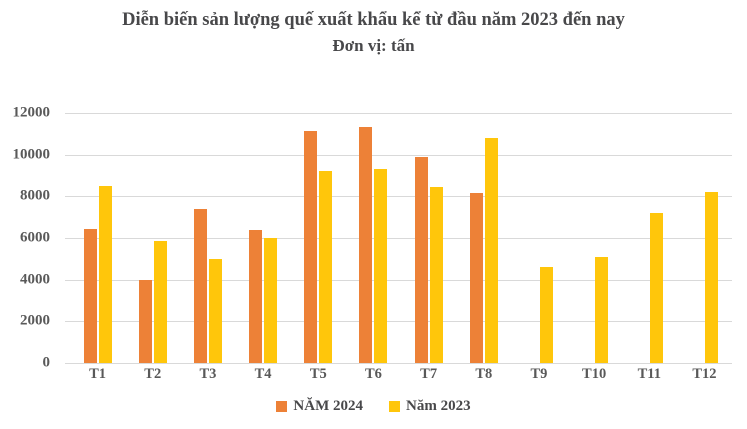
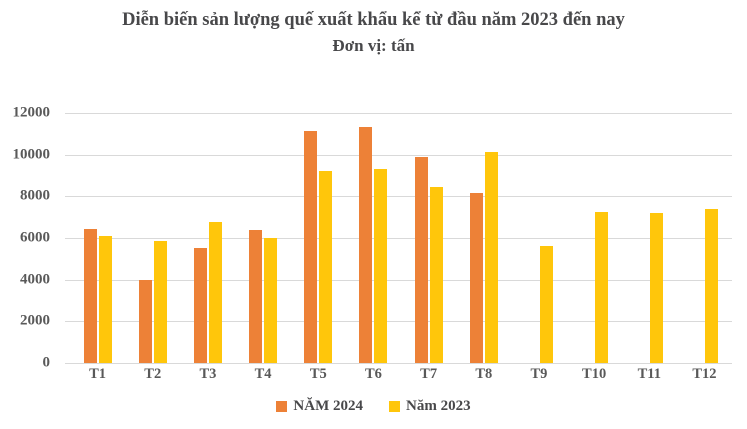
Năm 2023/T1: 8500 -> 6100
NĂM 2024/T3: 7400 -> 5500
Năm 2023/T3: 5000 -> 6800
Năm 2023/T8: 10800 -> 10200
Năm 2023/T9: 4600 -> 5600
Năm 2023/T10: 5100 -> 7200
Năm 2023/T12: 8200 -> 7400
